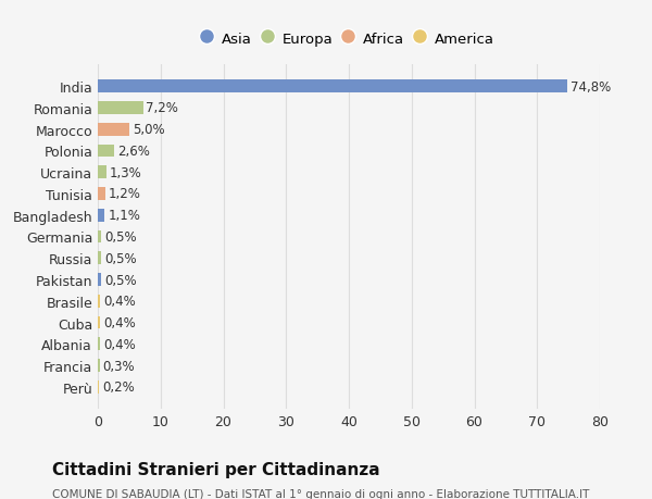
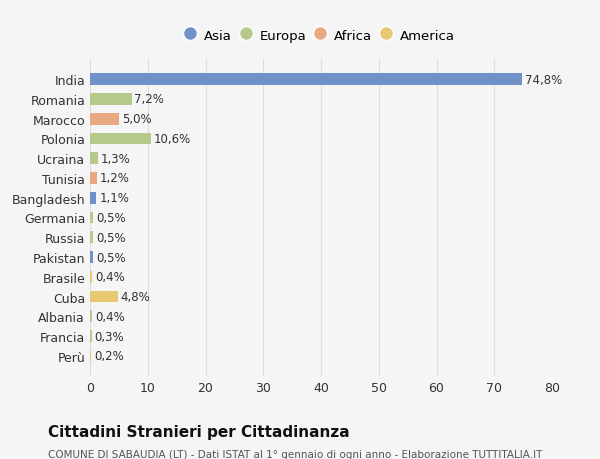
Polonia: 2,6% -> 10,6%
Cuba: 0,4% -> 4,8%
